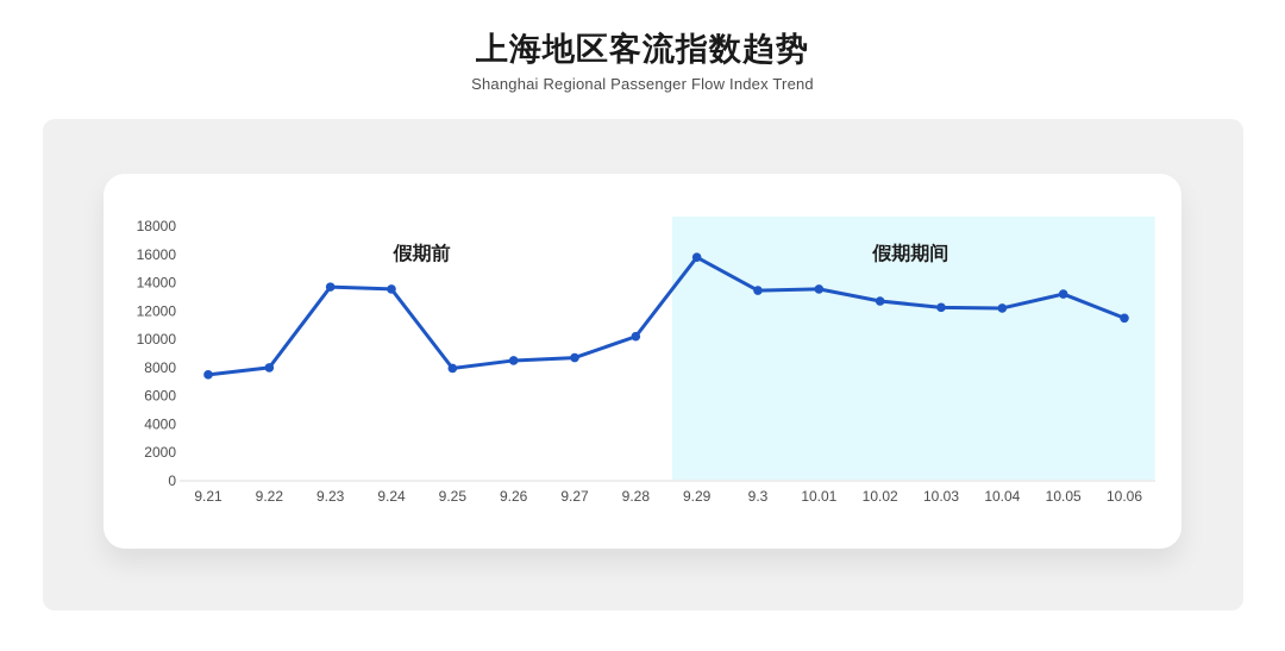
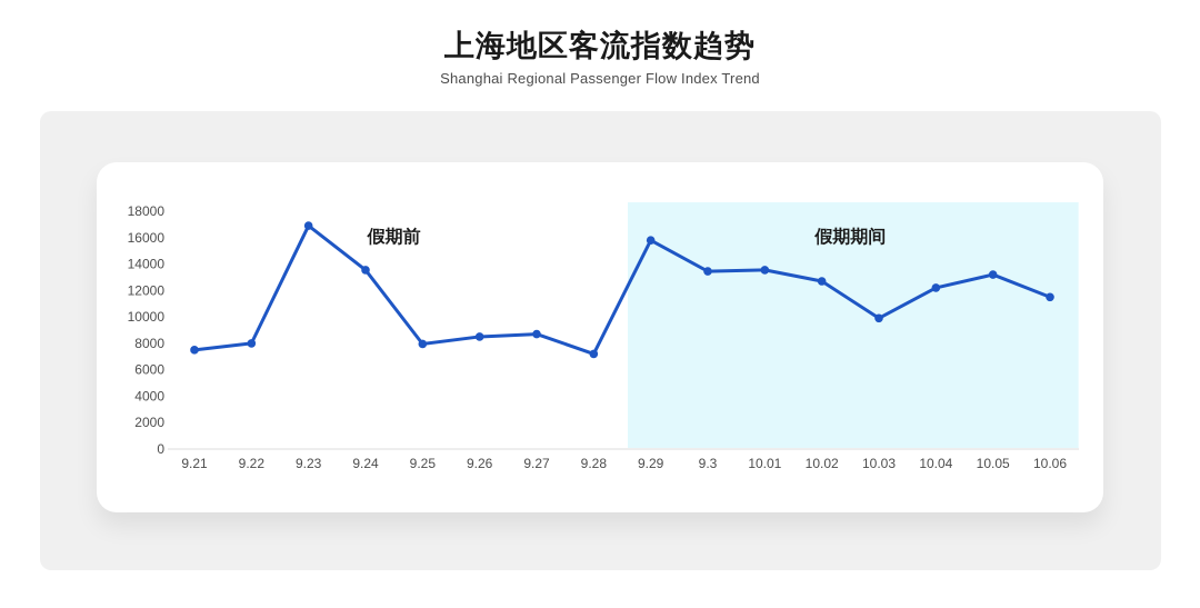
9.23: 13700 -> 16900
9.28: 10200 -> 7200
10.03: 12200 -> 9900
